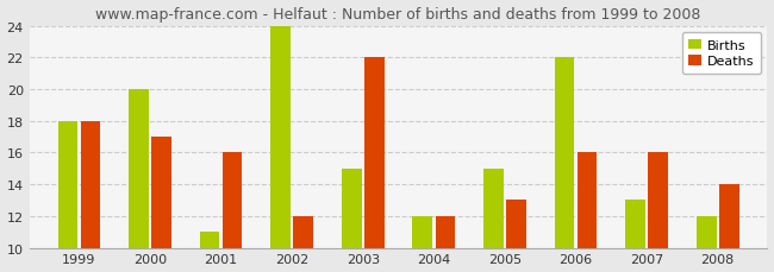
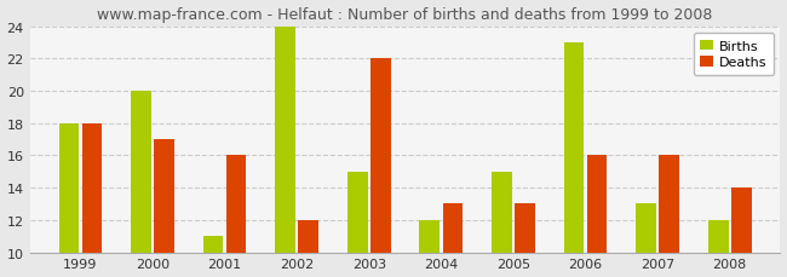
Deaths/2004: 12 -> 13
Births/2006: 22 -> 23
